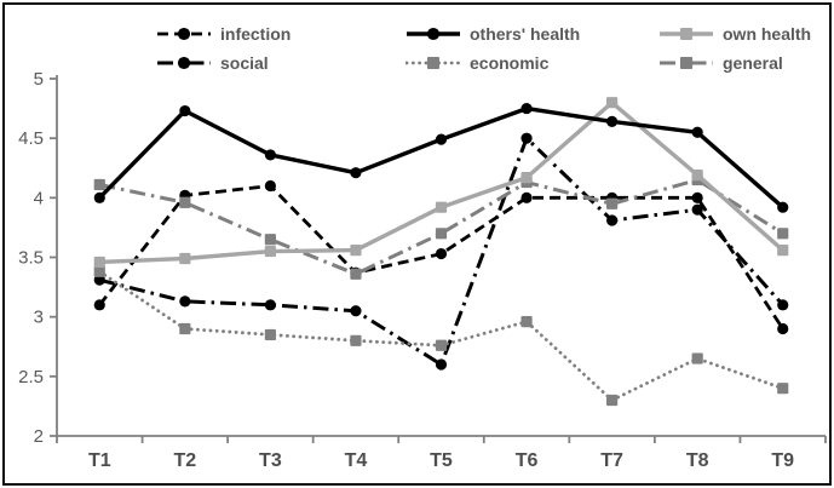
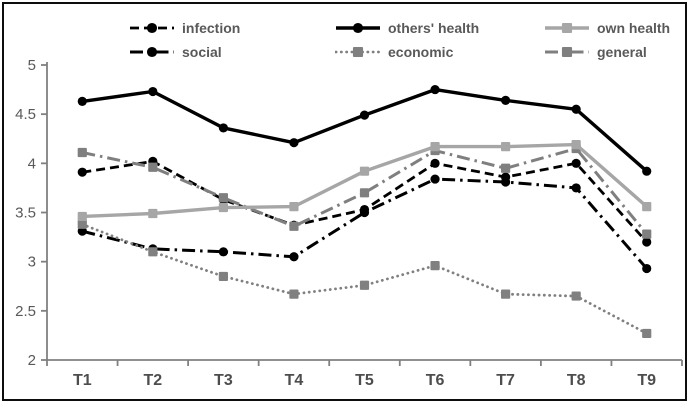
infection/T1: 3.1 -> 3.9
others' health/T1: 4.0 -> 4.6
economic/T2: 2.9 -> 3.1
infection/T3: 4.1 -> 3.6
economic/T4: 2.8 -> 2.7
social/T5: 2.6 -> 3.5
social/T6: 4.5 -> 3.8
infection/T7: 4.0 -> 3.9
own health/T7: 4.8 -> 4.2
economic/T7: 2.3 -> 2.7
social/T8: 3.9 -> 3.8
infection/T9: 2.9 -> 3.2
social/T9: 3.1 -> 2.9
economic/T9: 2.4 -> 2.3
general/T9: 3.7 -> 3.3
